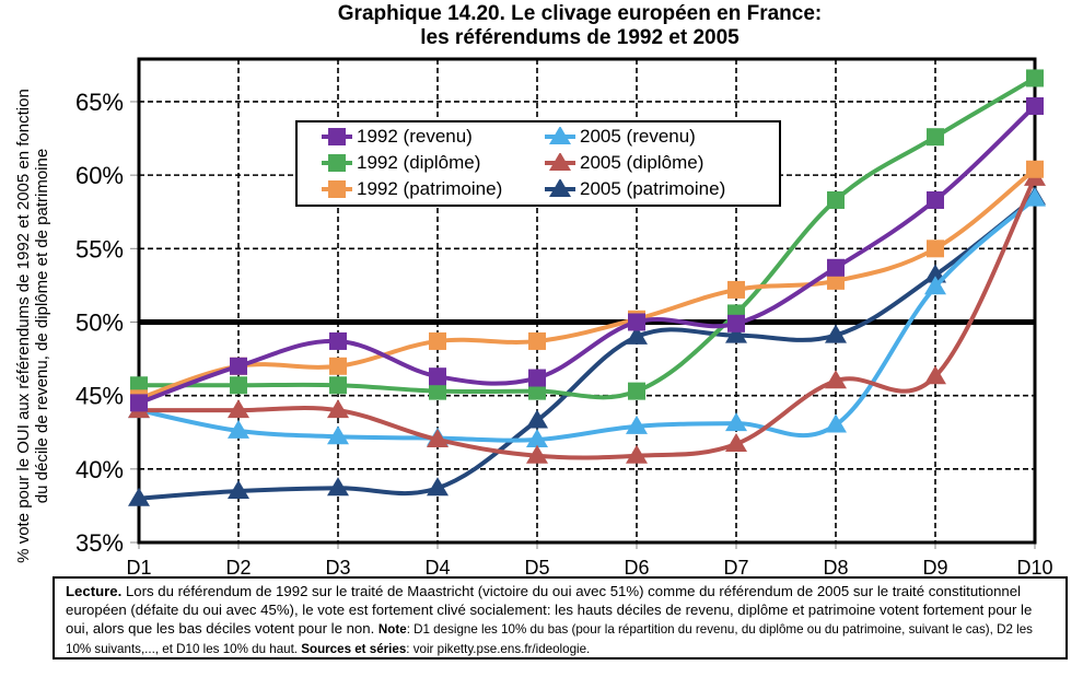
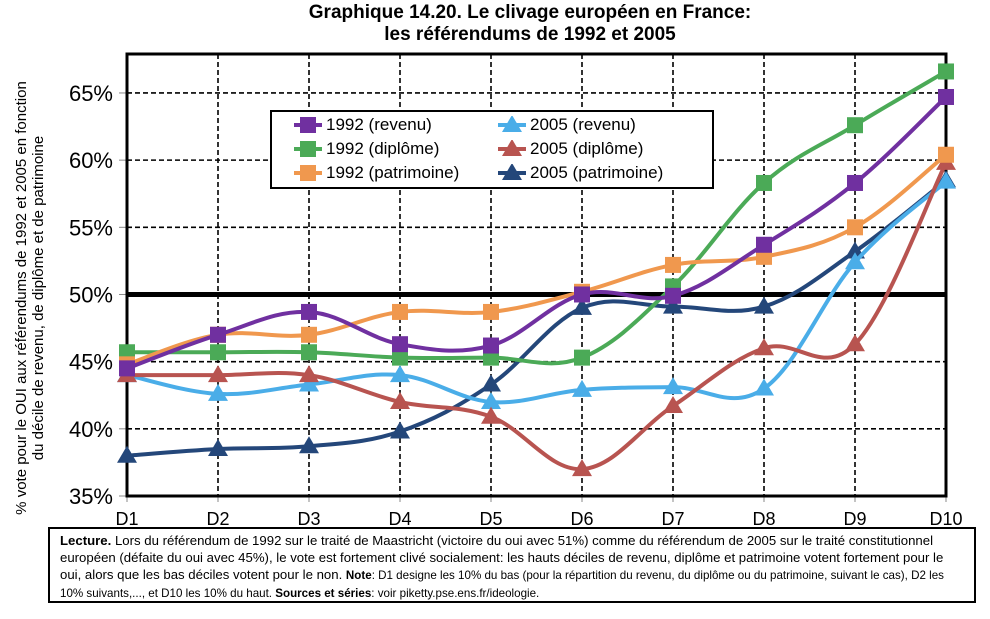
2005 (revenu)/D3: 42.2% -> 43.3%
2005 (revenu)/D4: 42.1% -> 44.0%
2005 (patrimoine)/D4: 38.7% -> 39.8%
2005 (diplôme)/D6: 40.9% -> 37.0%
